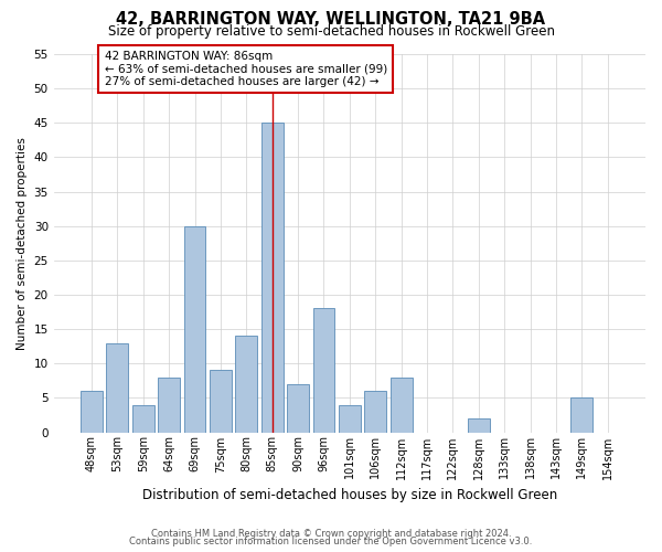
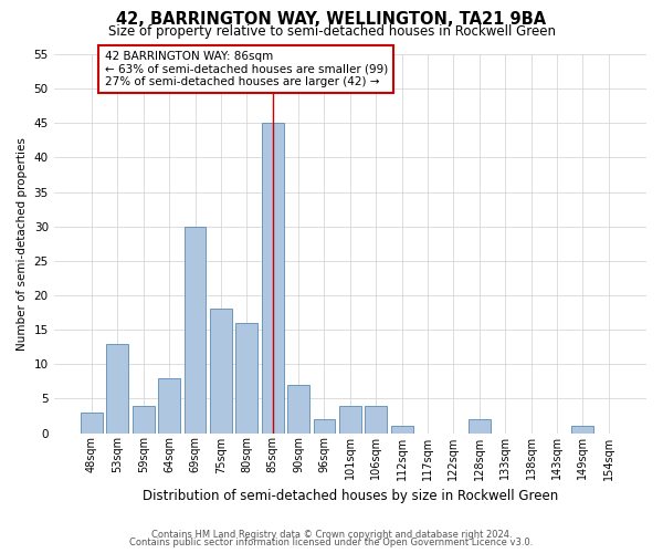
48sqm: 6 -> 3
75sqm: 9 -> 18
80sqm: 14 -> 16
96sqm: 18 -> 2
106sqm: 6 -> 4
112sqm: 8 -> 1
149sqm: 5 -> 1
